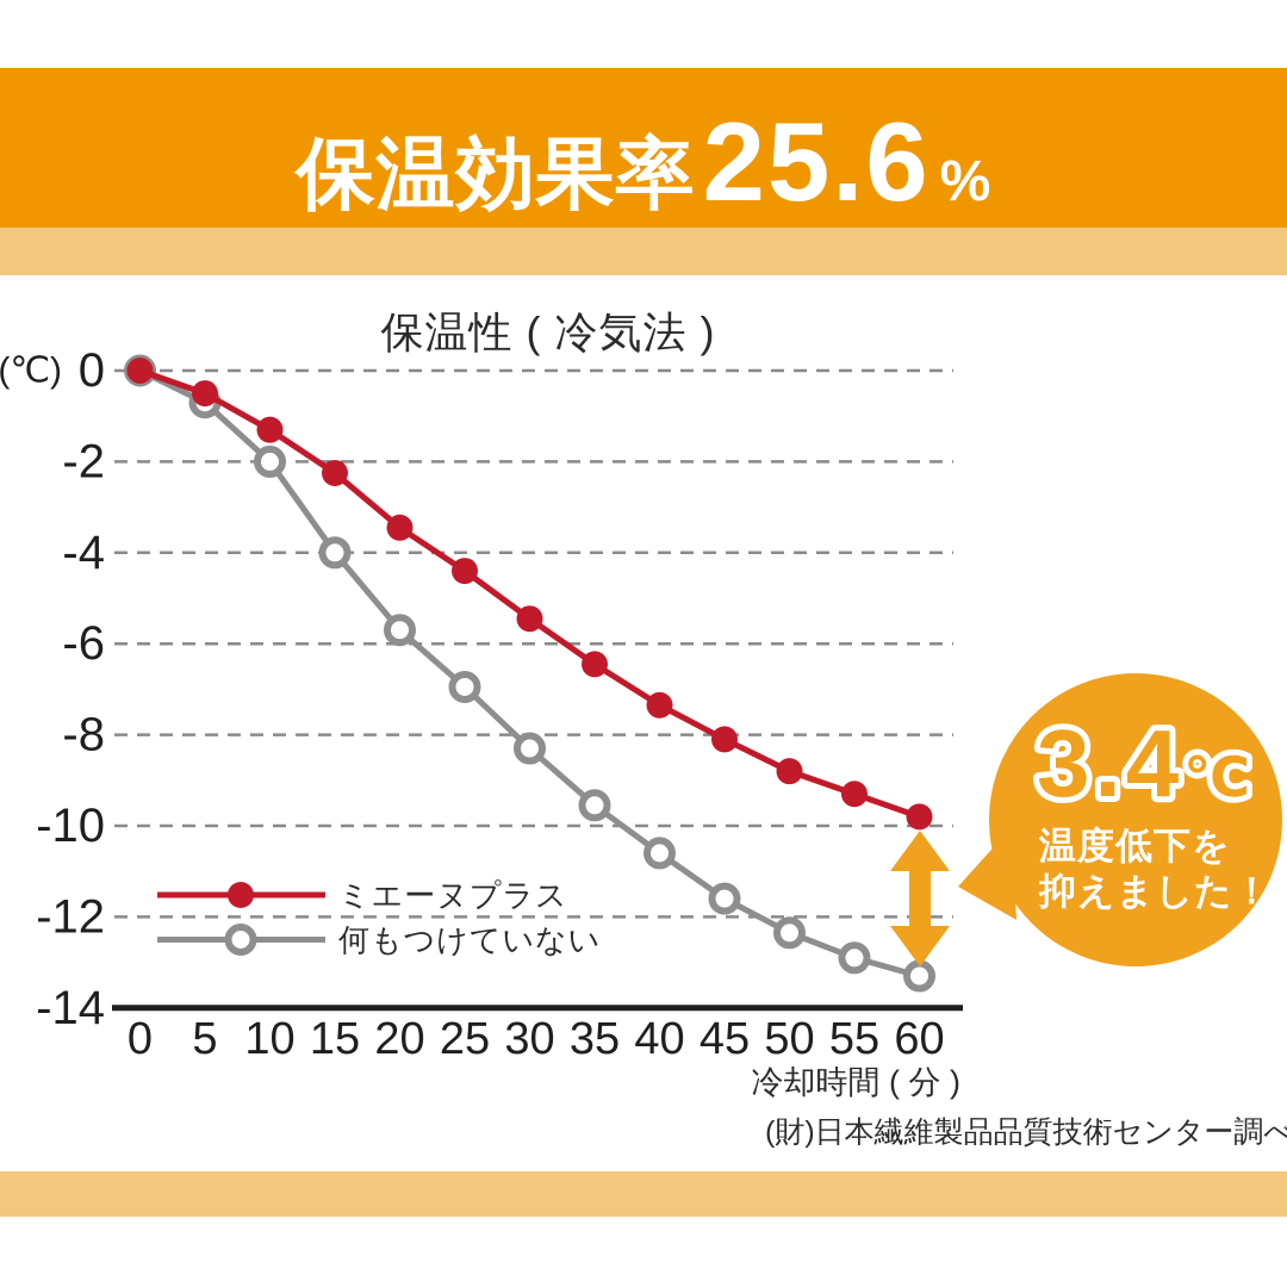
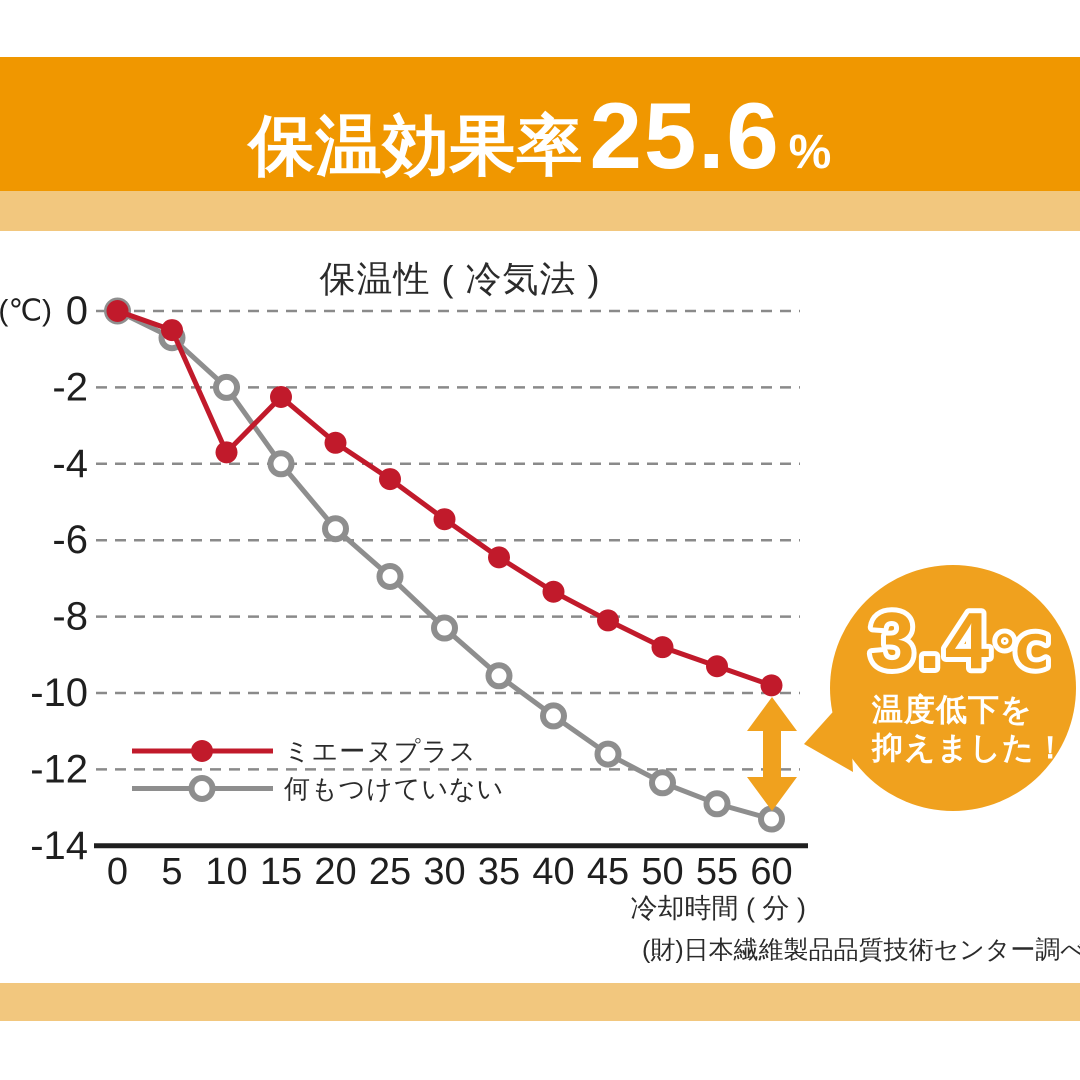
ミエーヌプラス/10: -1.3 -> -3.7
